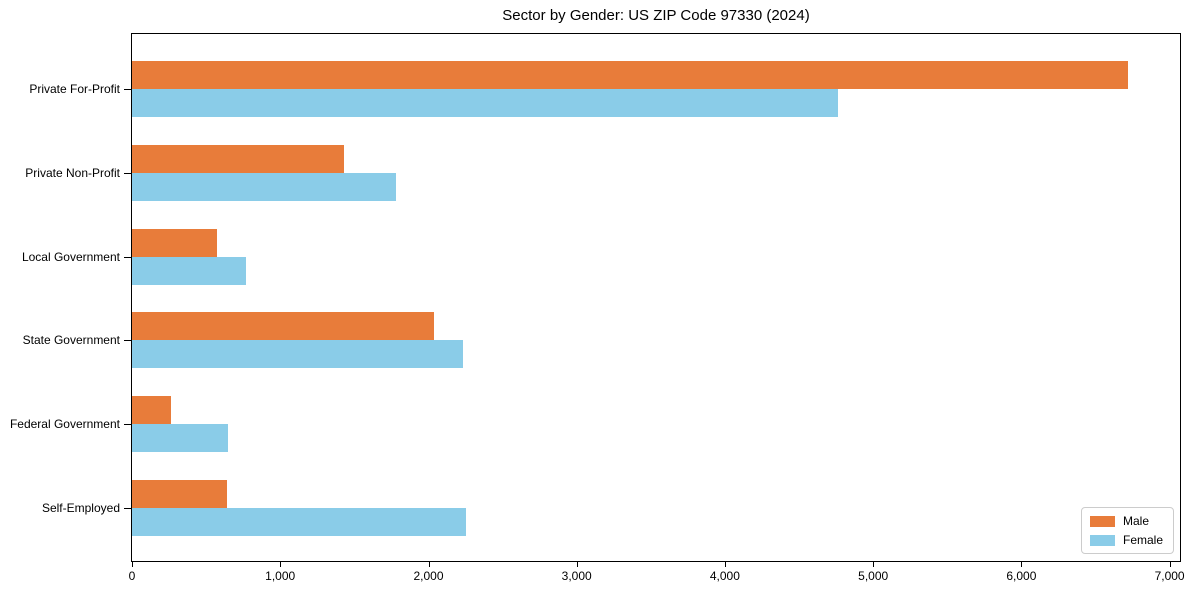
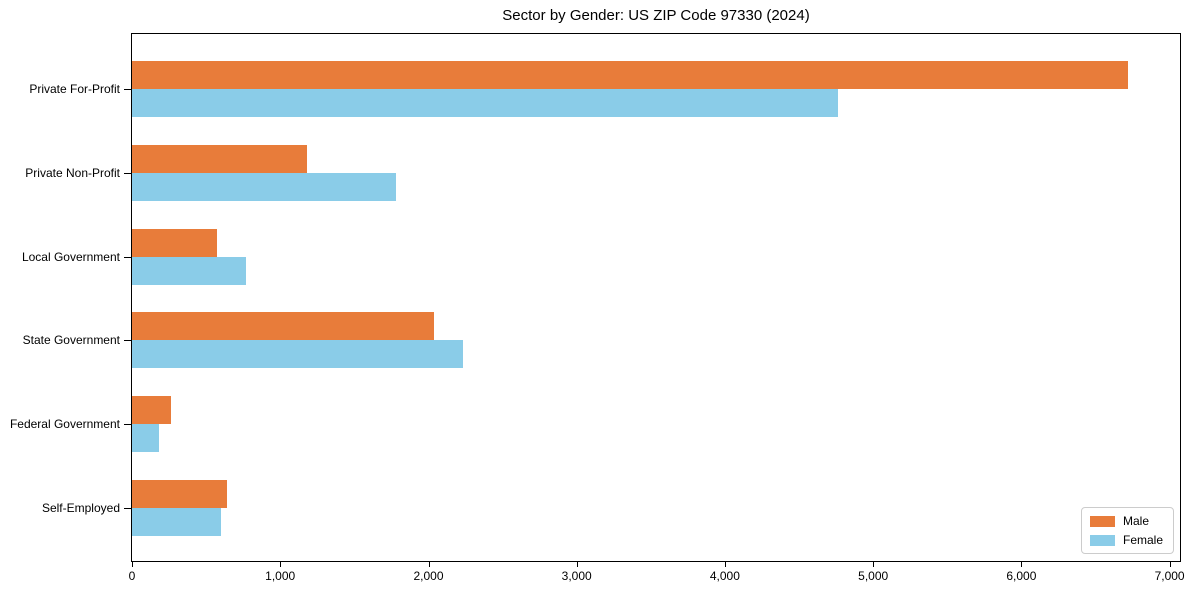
Male/Private Non-Profit: 1430 -> 1180
Female/Federal Government: 650 -> 180
Female/Self-Employed: 2250 -> 600
